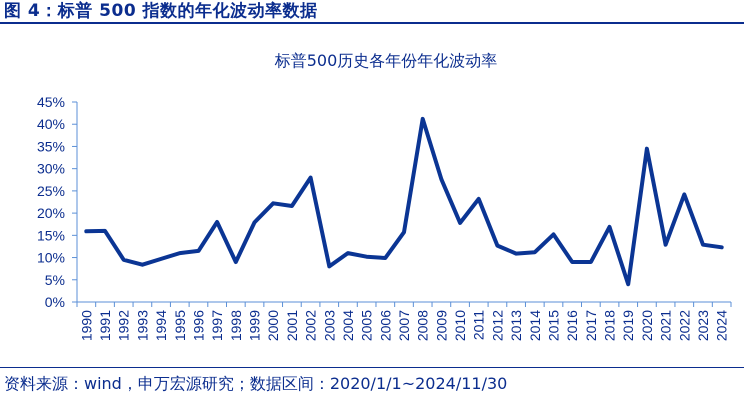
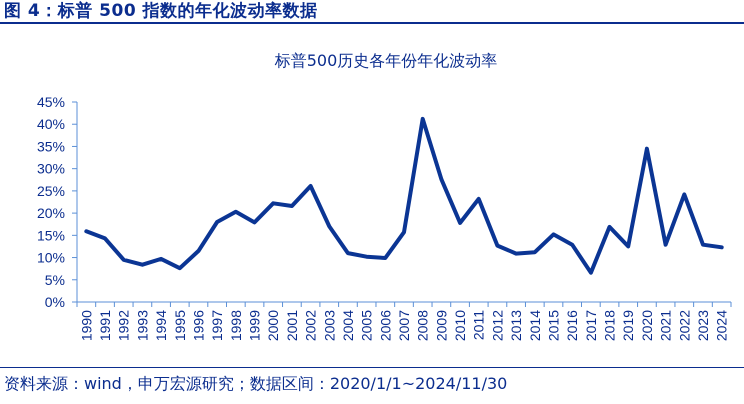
1991: 16% -> 14%
1995: 11% -> 8%
1998: 9% -> 20%
2002: 28% -> 26%
2003: 8% -> 17%
2016: 9% -> 13%
2017: 9% -> 7%
2019: 4% -> 12%
